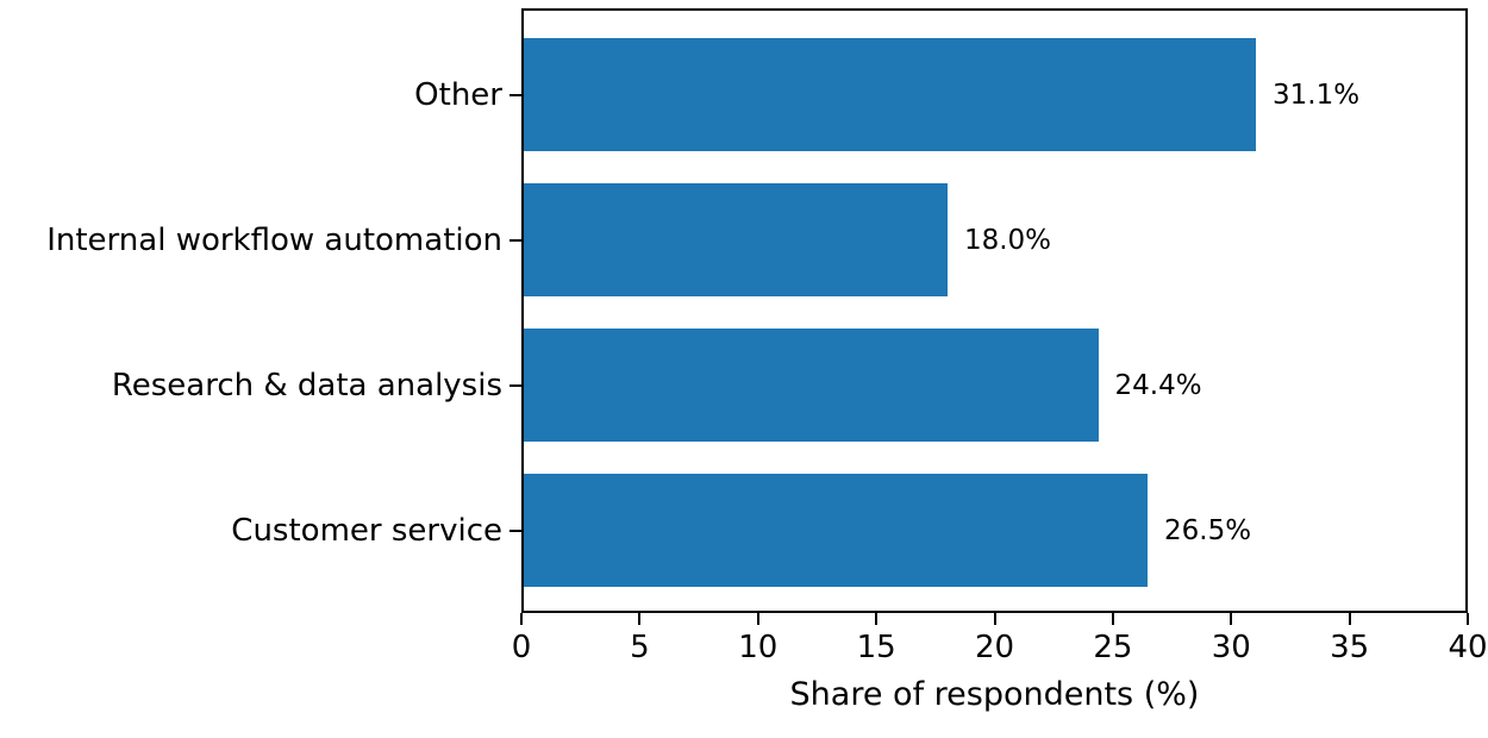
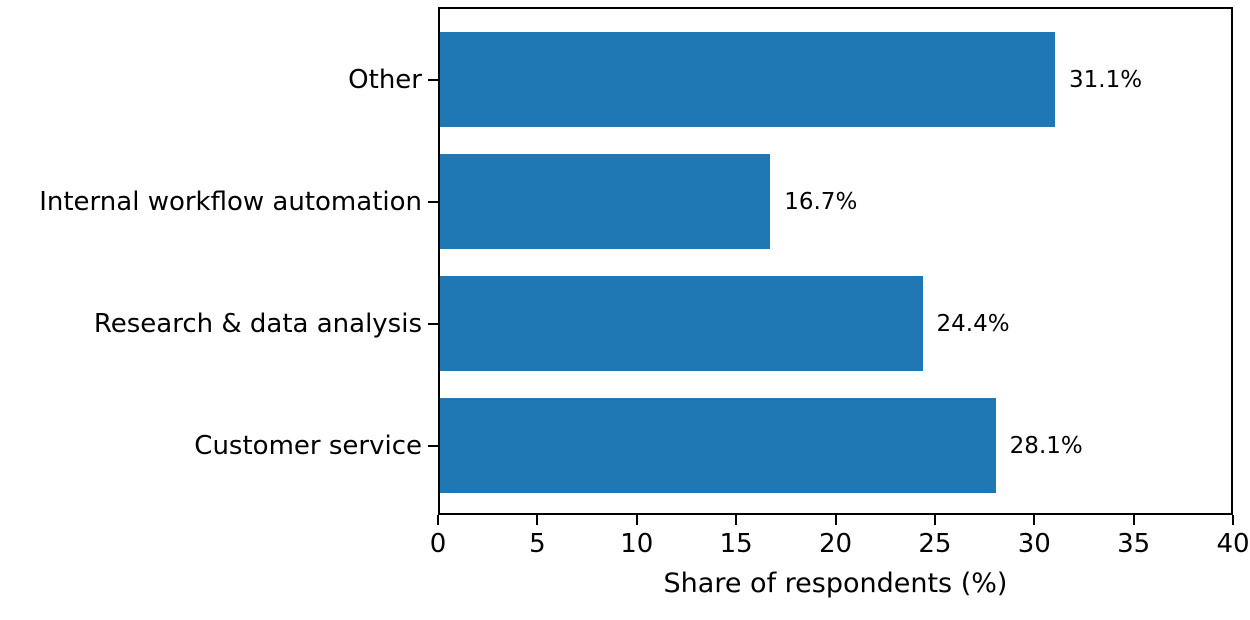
Internal workflow automation: 18.0% -> 16.7%
Customer service: 26.5% -> 28.1%
